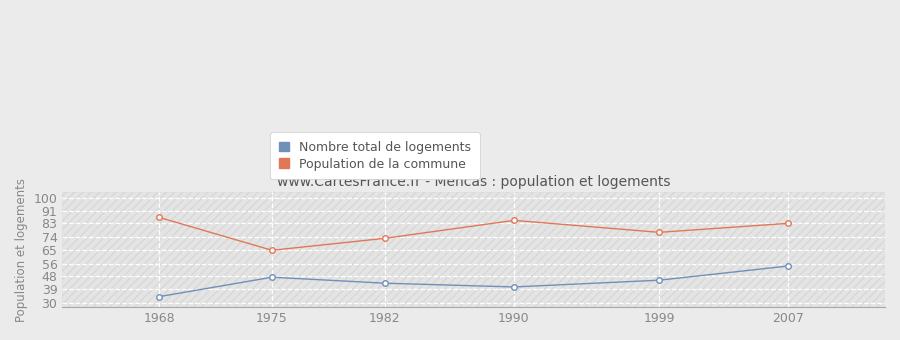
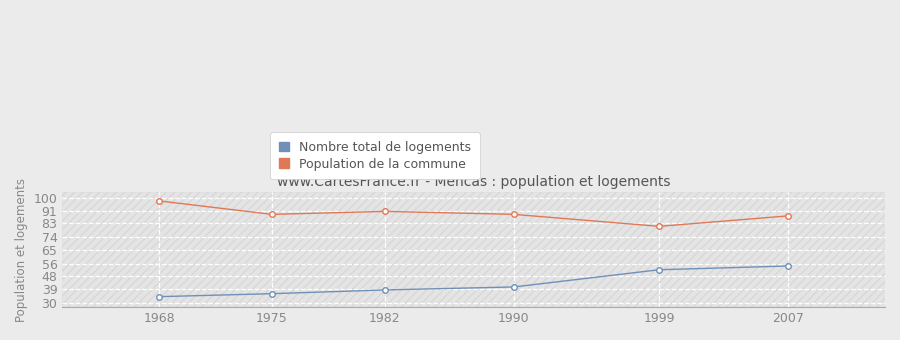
Population de la commune/1968: 87 -> 98
Nombre total de logements/1975: 47 -> 36
Population de la commune/1975: 65 -> 89
Nombre total de logements/1982: 43 -> 38
Population de la commune/1982: 73 -> 91
Population de la commune/1990: 85 -> 89
Nombre total de logements/1999: 45 -> 52
Population de la commune/1999: 77 -> 81
Population de la commune/2007: 83 -> 88
